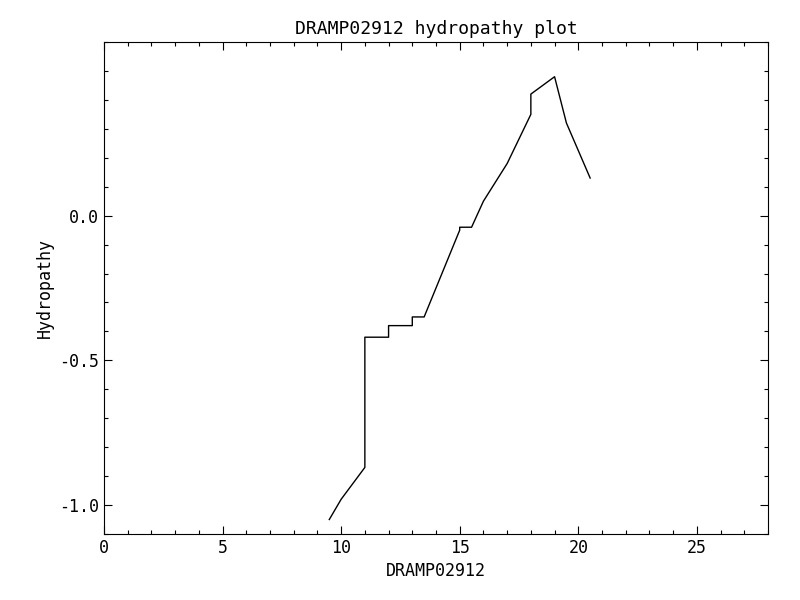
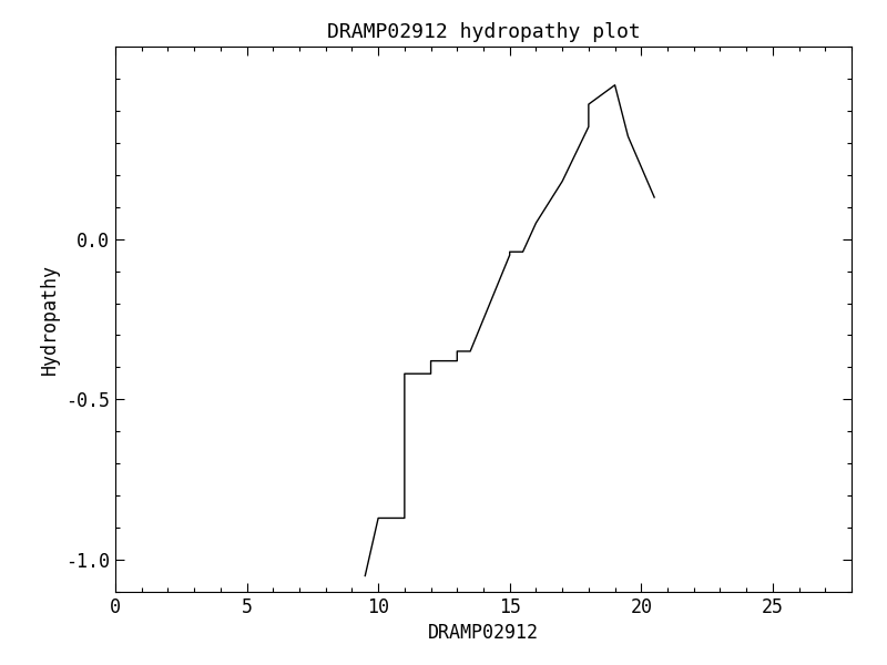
10: -0.98 -> -0.87
